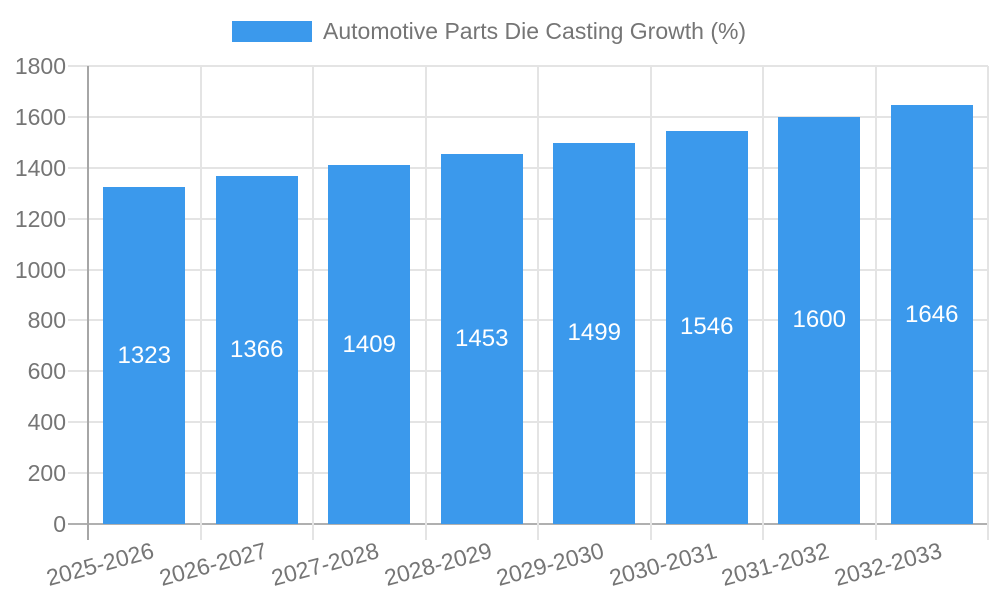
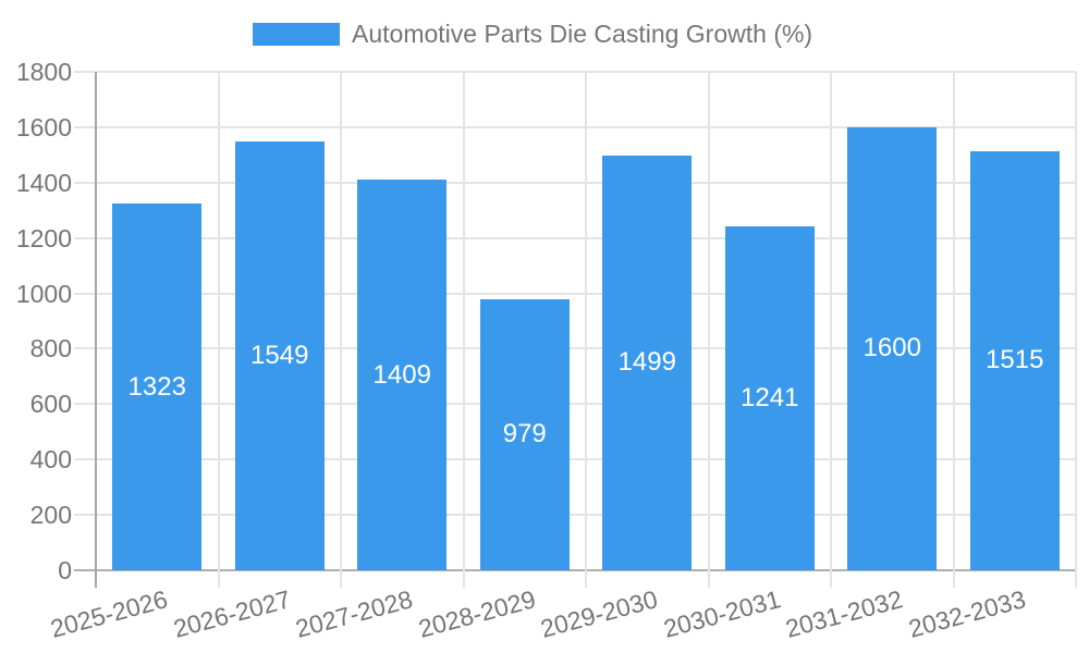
2026-2027: 1366 -> 1549
2028-2029: 1453 -> 979
2030-2031: 1546 -> 1241
2032-2033: 1646 -> 1515
